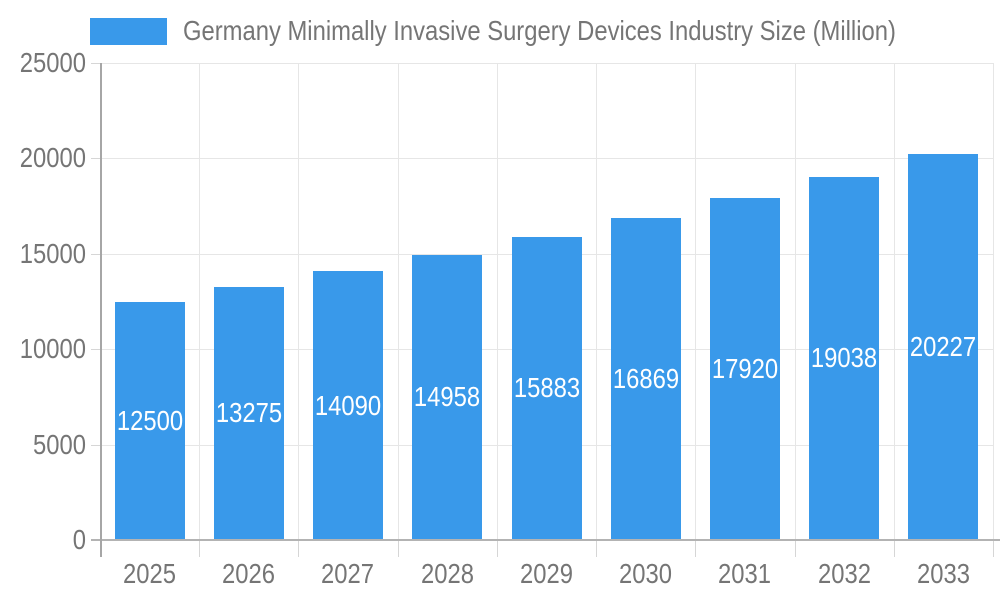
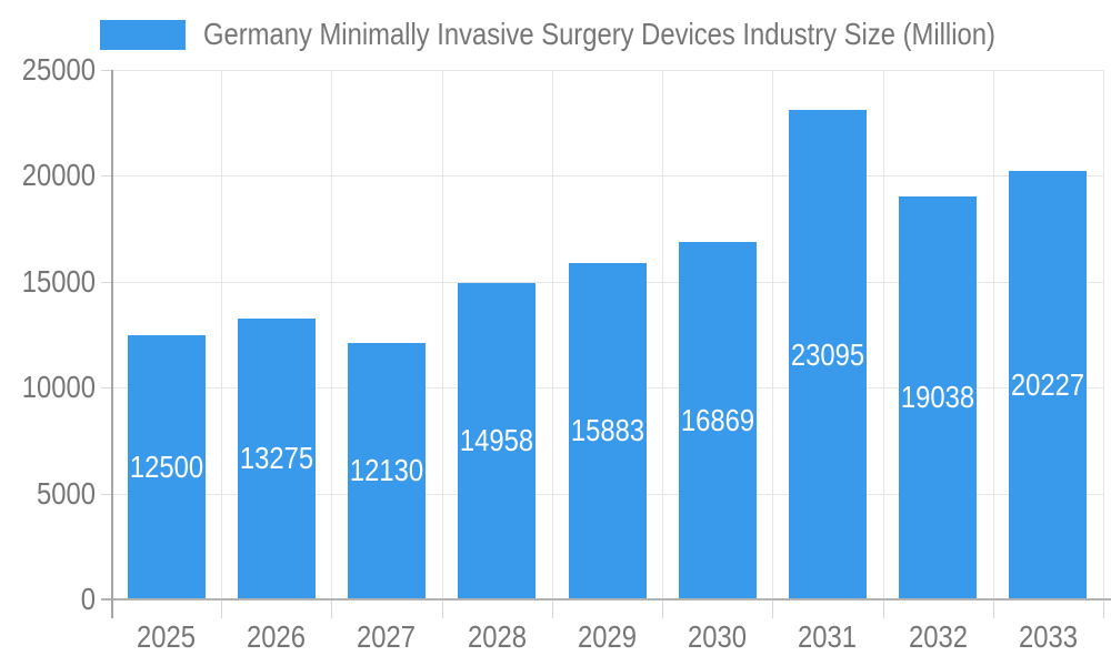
2027: 14090 -> 12130
2031: 17920 -> 23095
